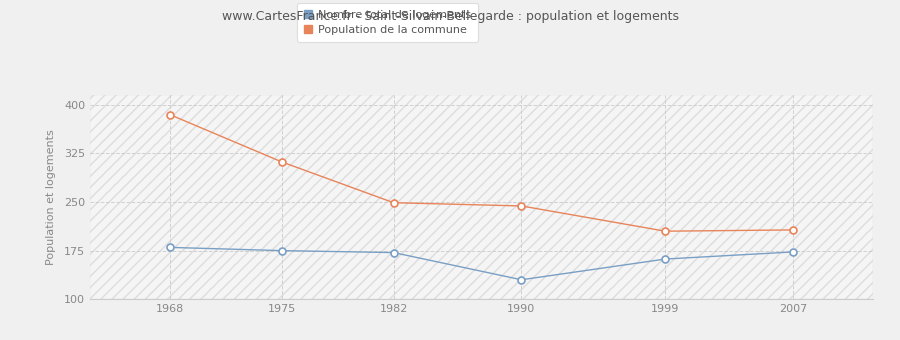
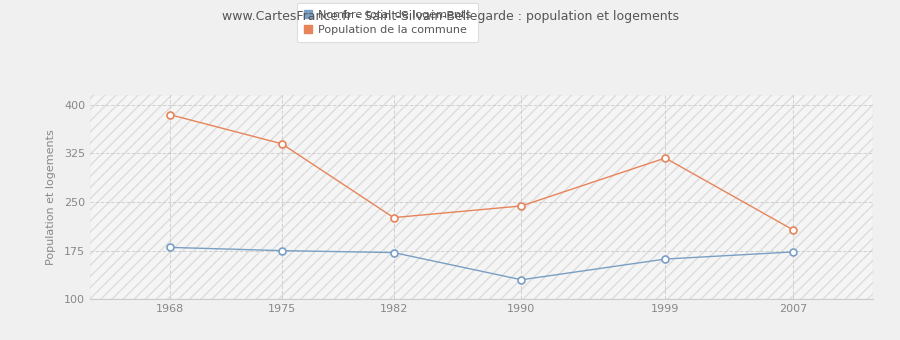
Population de la commune/1975: 312 -> 340
Population de la commune/1982: 249 -> 226
Population de la commune/1999: 205 -> 318
